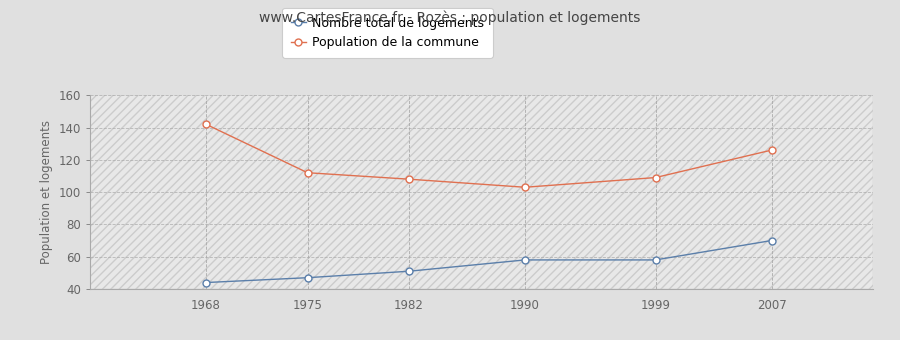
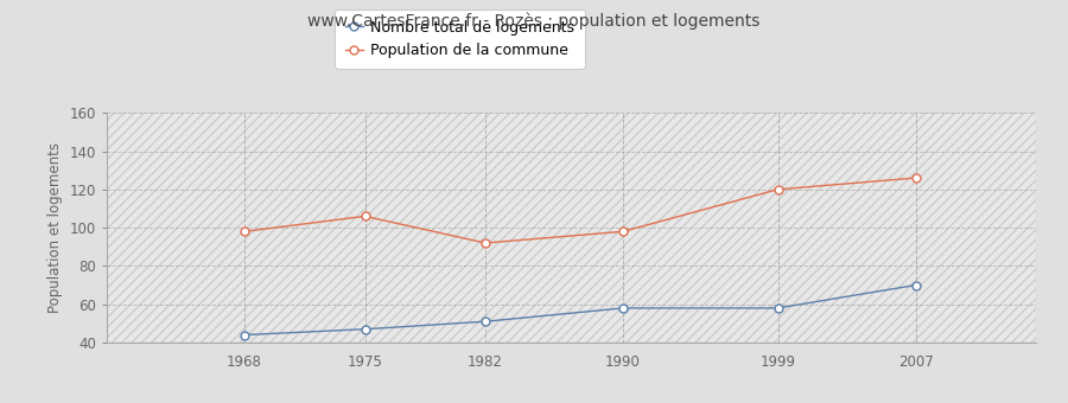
Population de la commune/1968: 142 -> 98
Population de la commune/1975: 112 -> 106
Population de la commune/1982: 108 -> 92
Population de la commune/1990: 103 -> 98
Population de la commune/1999: 109 -> 120
